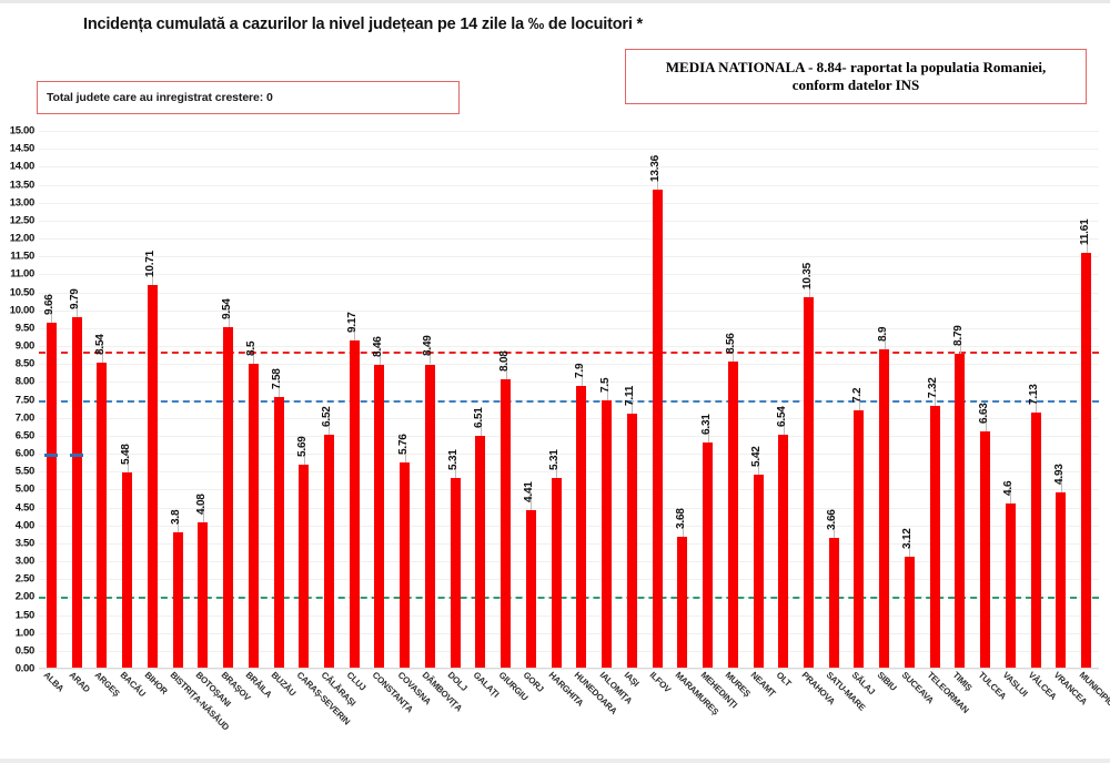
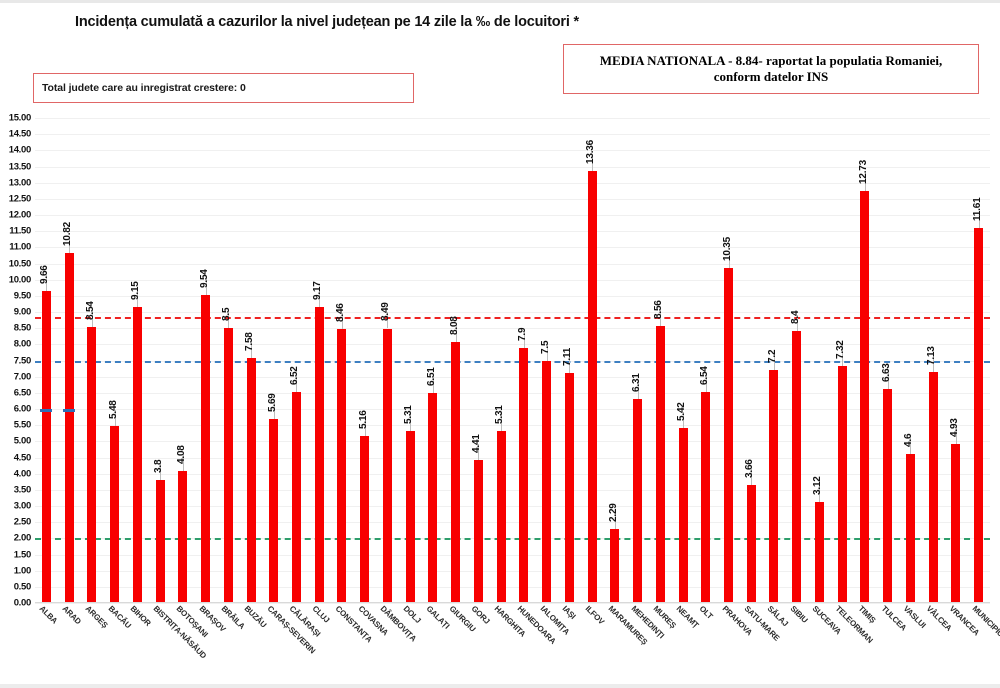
ARAD: 9.79 -> 10.82
BIHOR: 10.71 -> 9.15
COVASNA: 5.76 -> 5.16
MARAMUREȘ: 3.68 -> 2.29
SIBIU: 8.9 -> 8.4
TIMIȘ: 8.79 -> 12.73
